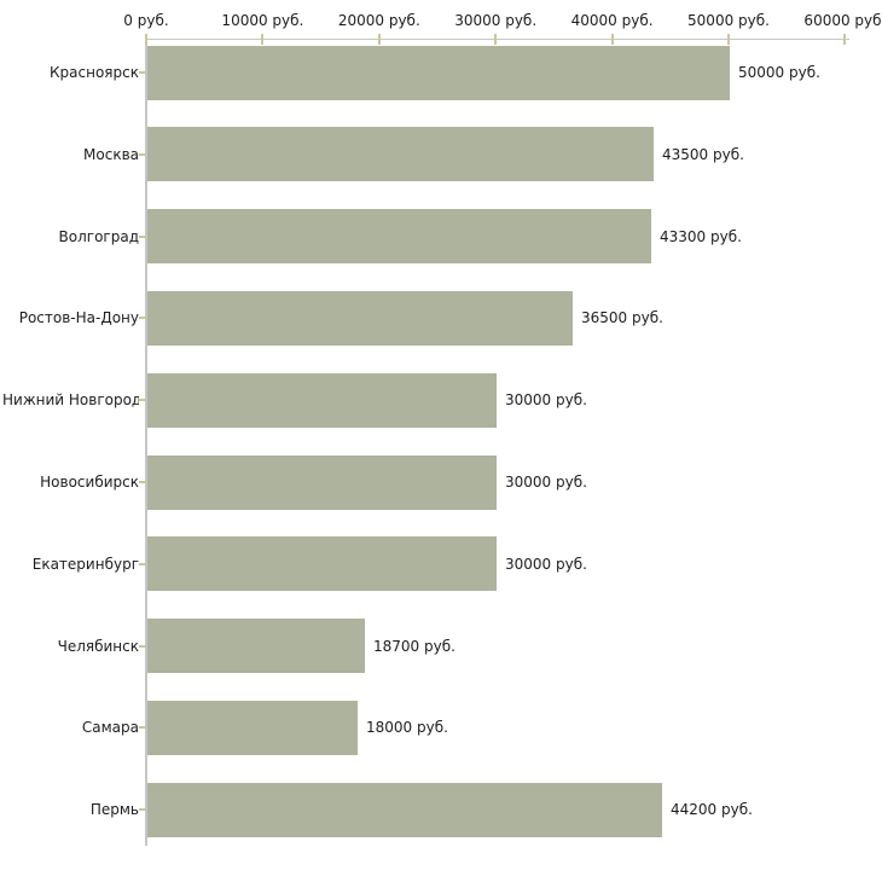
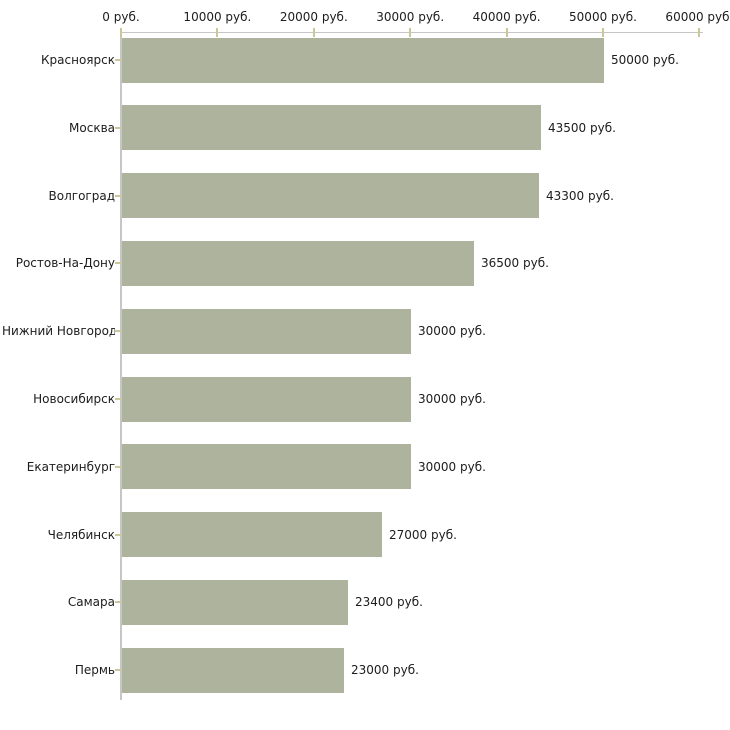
Челябинск: 18700 -> 27000
Самара: 18000 -> 23400
Пермь: 44200 -> 23000
